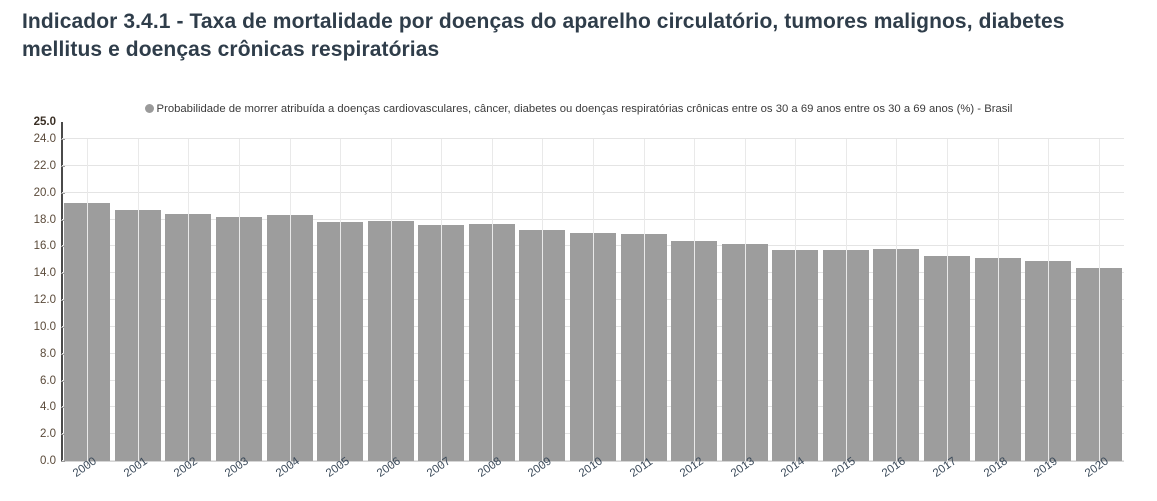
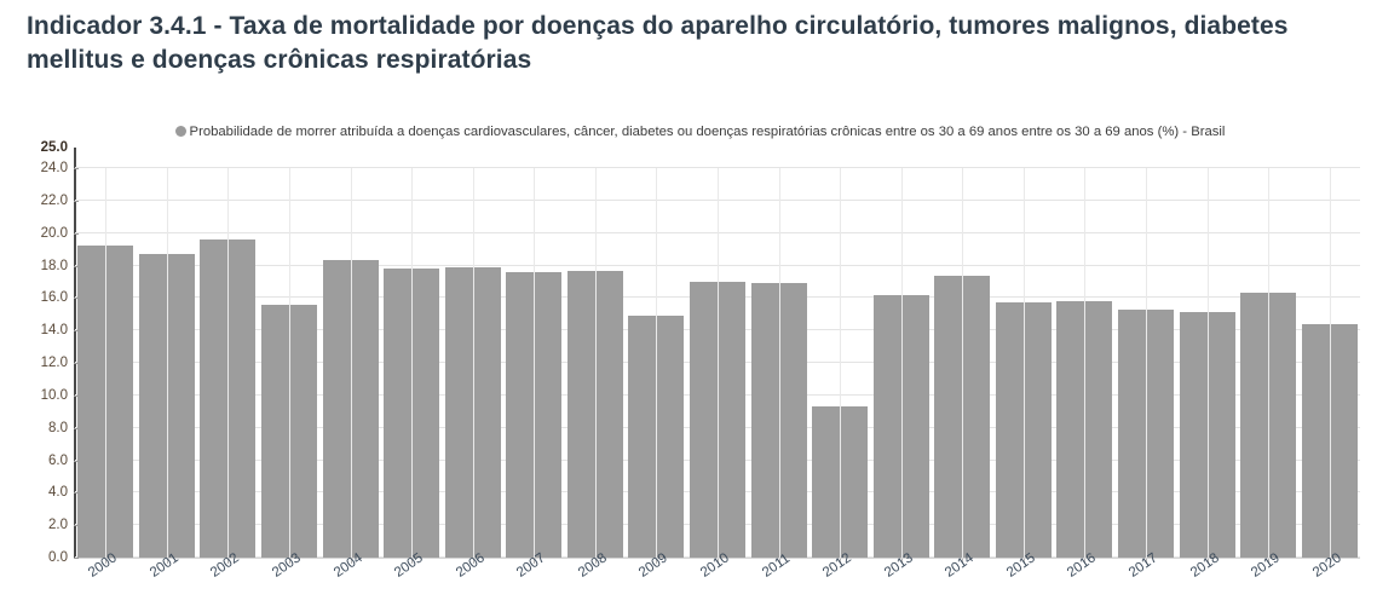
2002: 18.4 -> 19.6
2003: 18.2 -> 15.6
2009: 17.2 -> 14.9
2012: 16.4 -> 9.3
2014: 15.7 -> 17.4
2019: 14.9 -> 16.3
